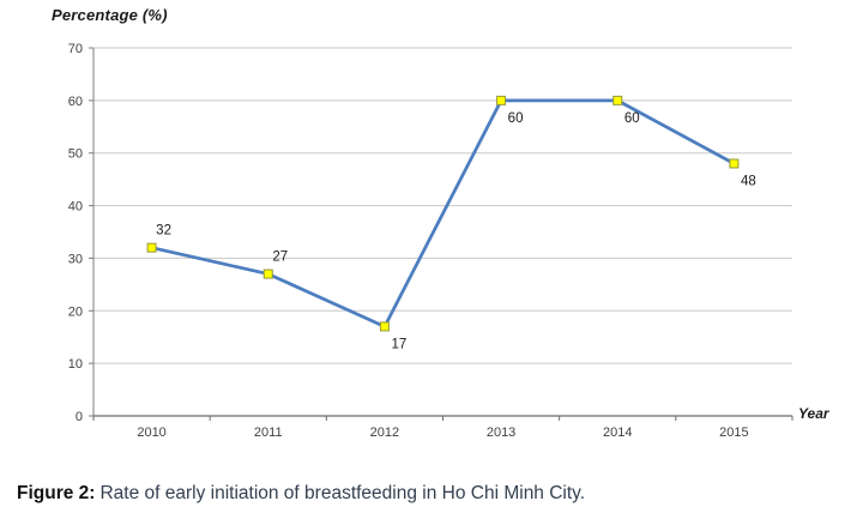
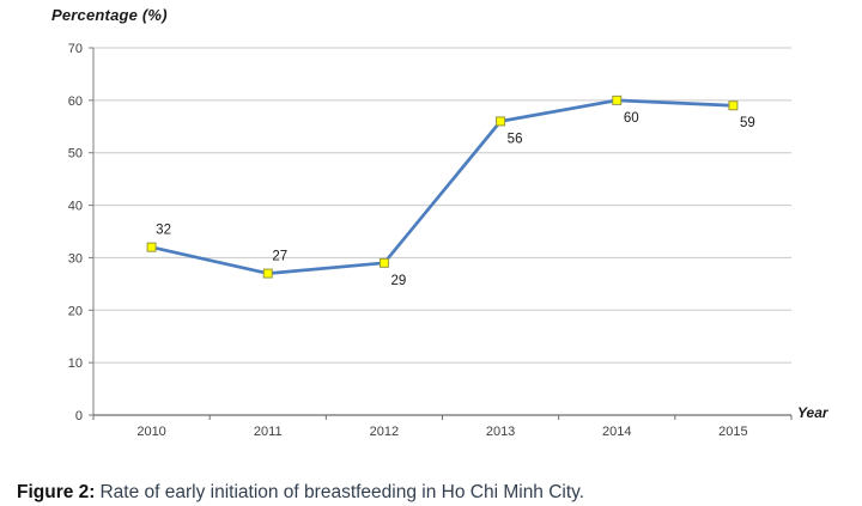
2012: 17 -> 29
2013: 60 -> 56
2015: 48 -> 59
